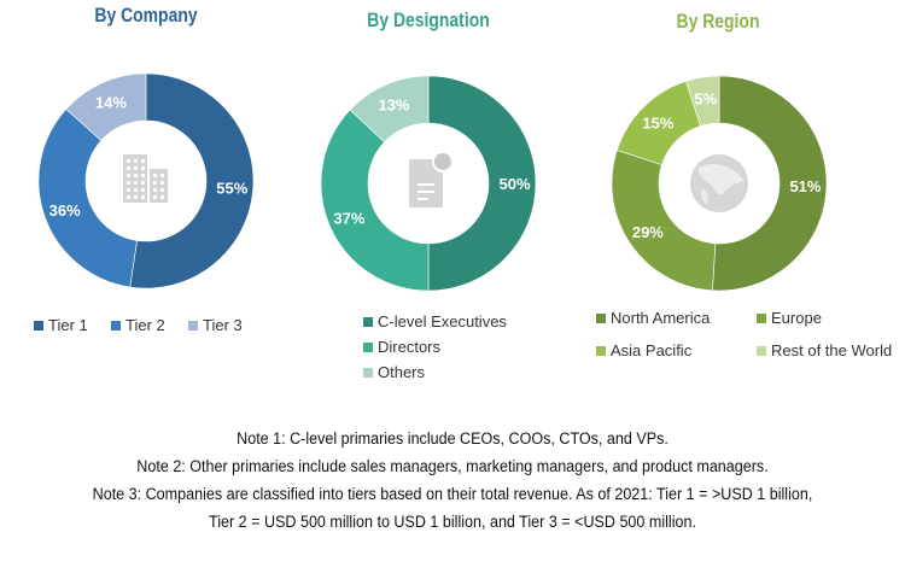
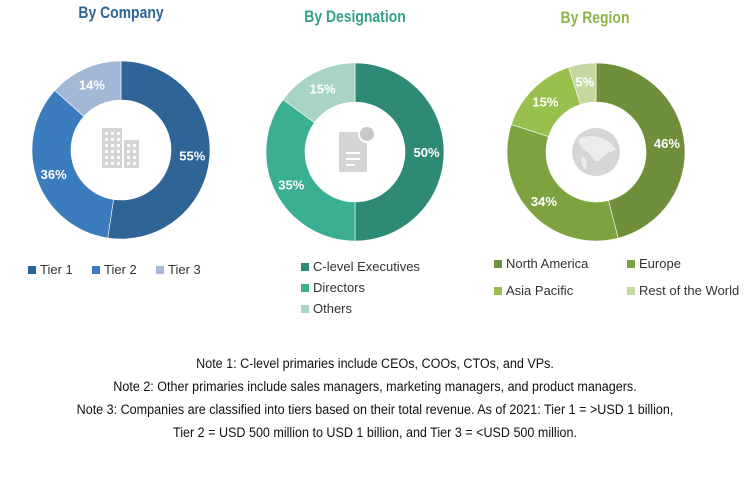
By Designation/Directors: 37% -> 35%
By Designation/Others: 13% -> 15%
By Region/North America: 51% -> 46%
By Region/Europe: 29% -> 34%
